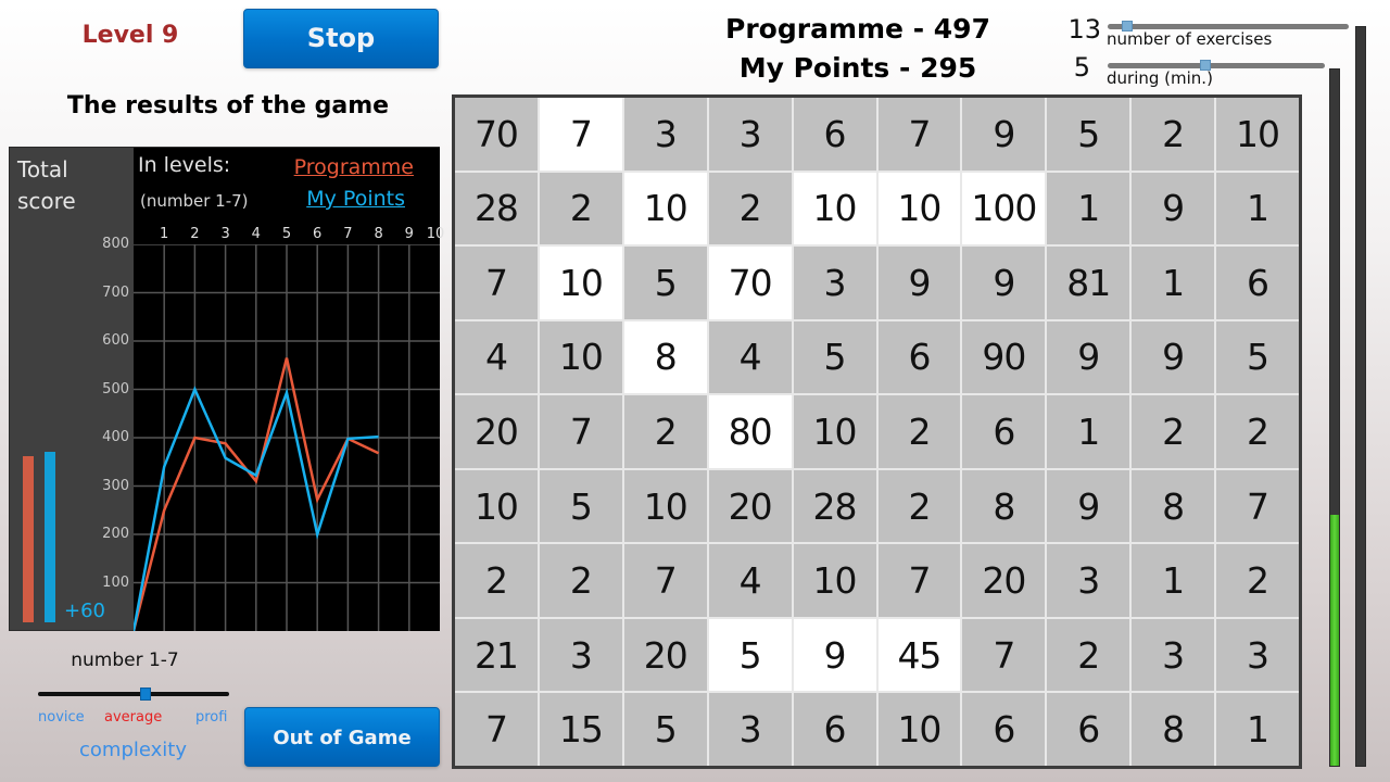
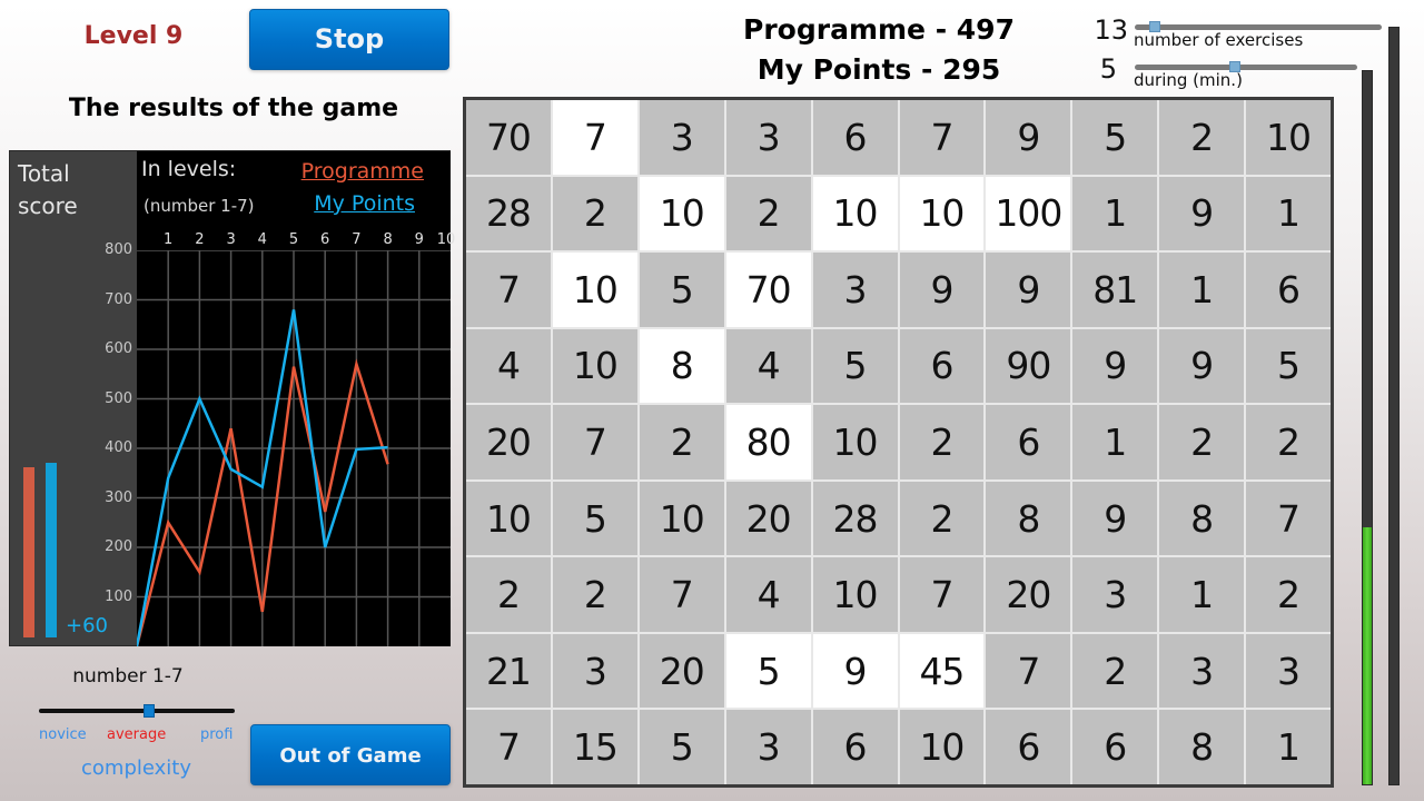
Programme/2: 400 -> 150
Programme/3: 390 -> 440
Programme/4: 310 -> 70
My Points/5: 490 -> 680
Programme/7: 400 -> 570
